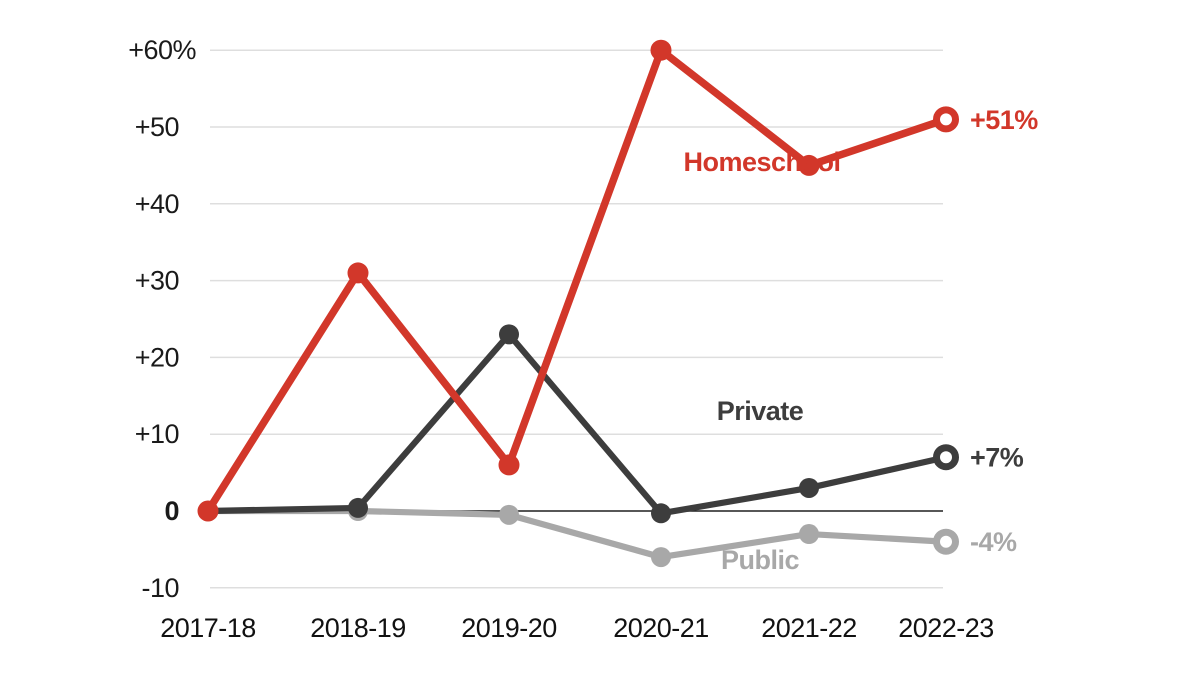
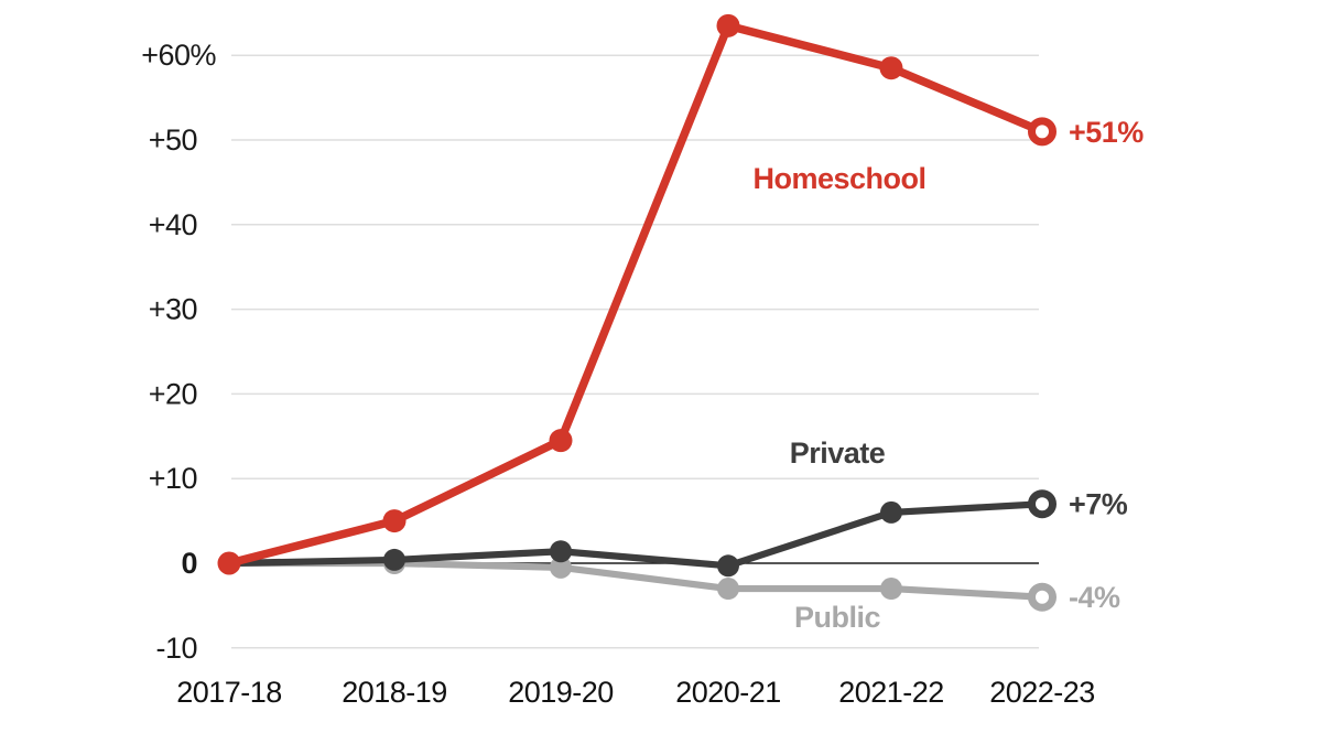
Homeschool/2018-19: 31 -> 5
Homeschool/2019-20: 6 -> 14
Private/2019-20: 23 -> 1
Homeschool/2020-21: 60 -> 64
Public/2020-21: -6 -> -3
Homeschool/2021-22: 45 -> 58
Private/2021-22: 3 -> 6
